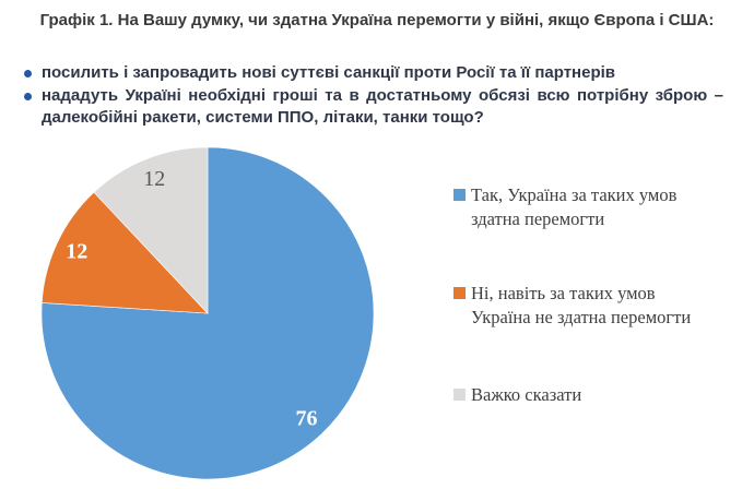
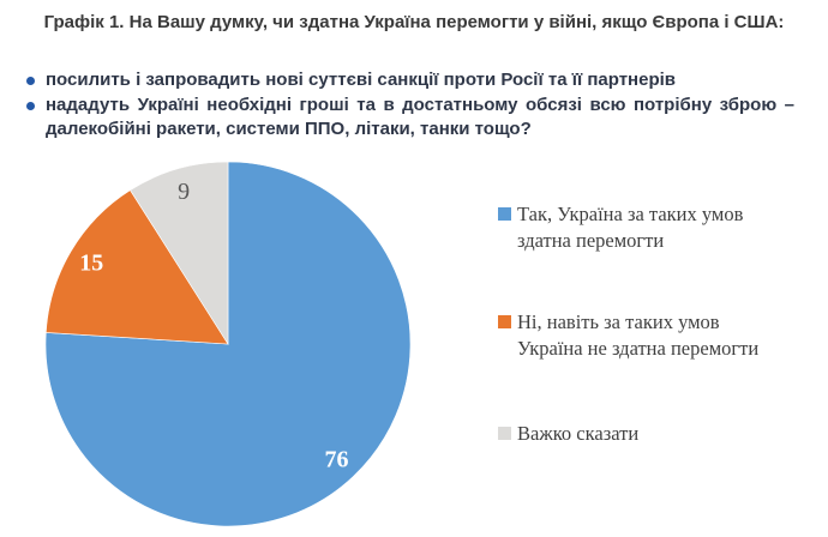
Ні, навіть за таких умов Україна не здатна перемогти: 12 -> 15
Важко сказати: 12 -> 9
